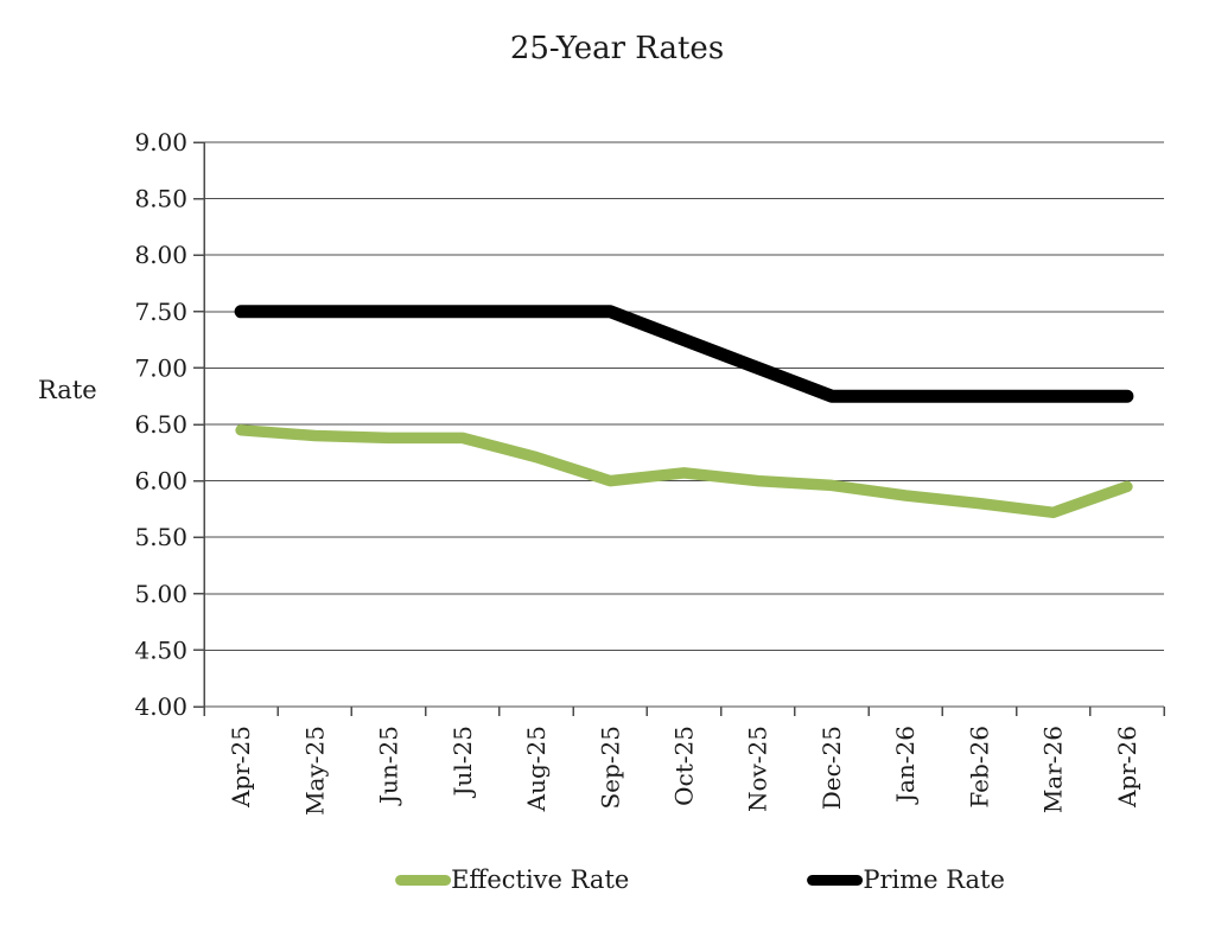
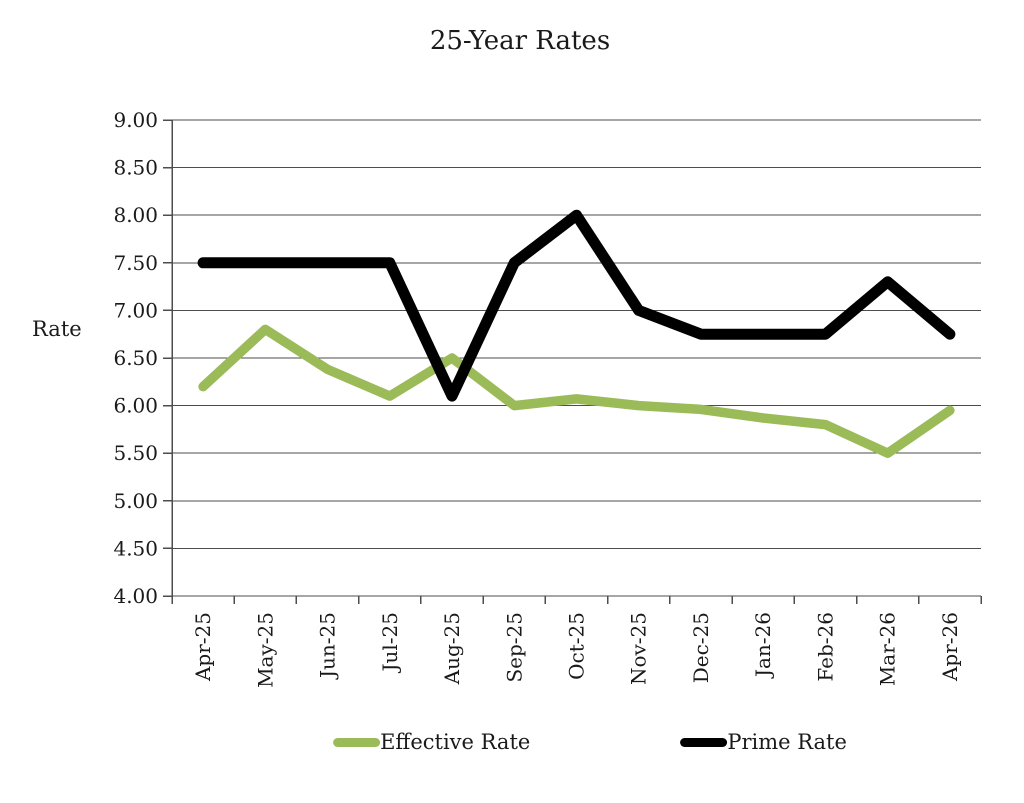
Effective Rate/Apr-25: 6.5 -> 6.2
Effective Rate/May-25: 6.4 -> 6.8
Effective Rate/Jul-25: 6.4 -> 6.1
Effective Rate/Aug-25: 6.2 -> 6.5
Prime Rate/Aug-25: 7.5 -> 6.1
Prime Rate/Oct-25: 7.2 -> 8.0
Effective Rate/Mar-26: 5.7 -> 5.5
Prime Rate/Mar-26: 6.8 -> 7.3
